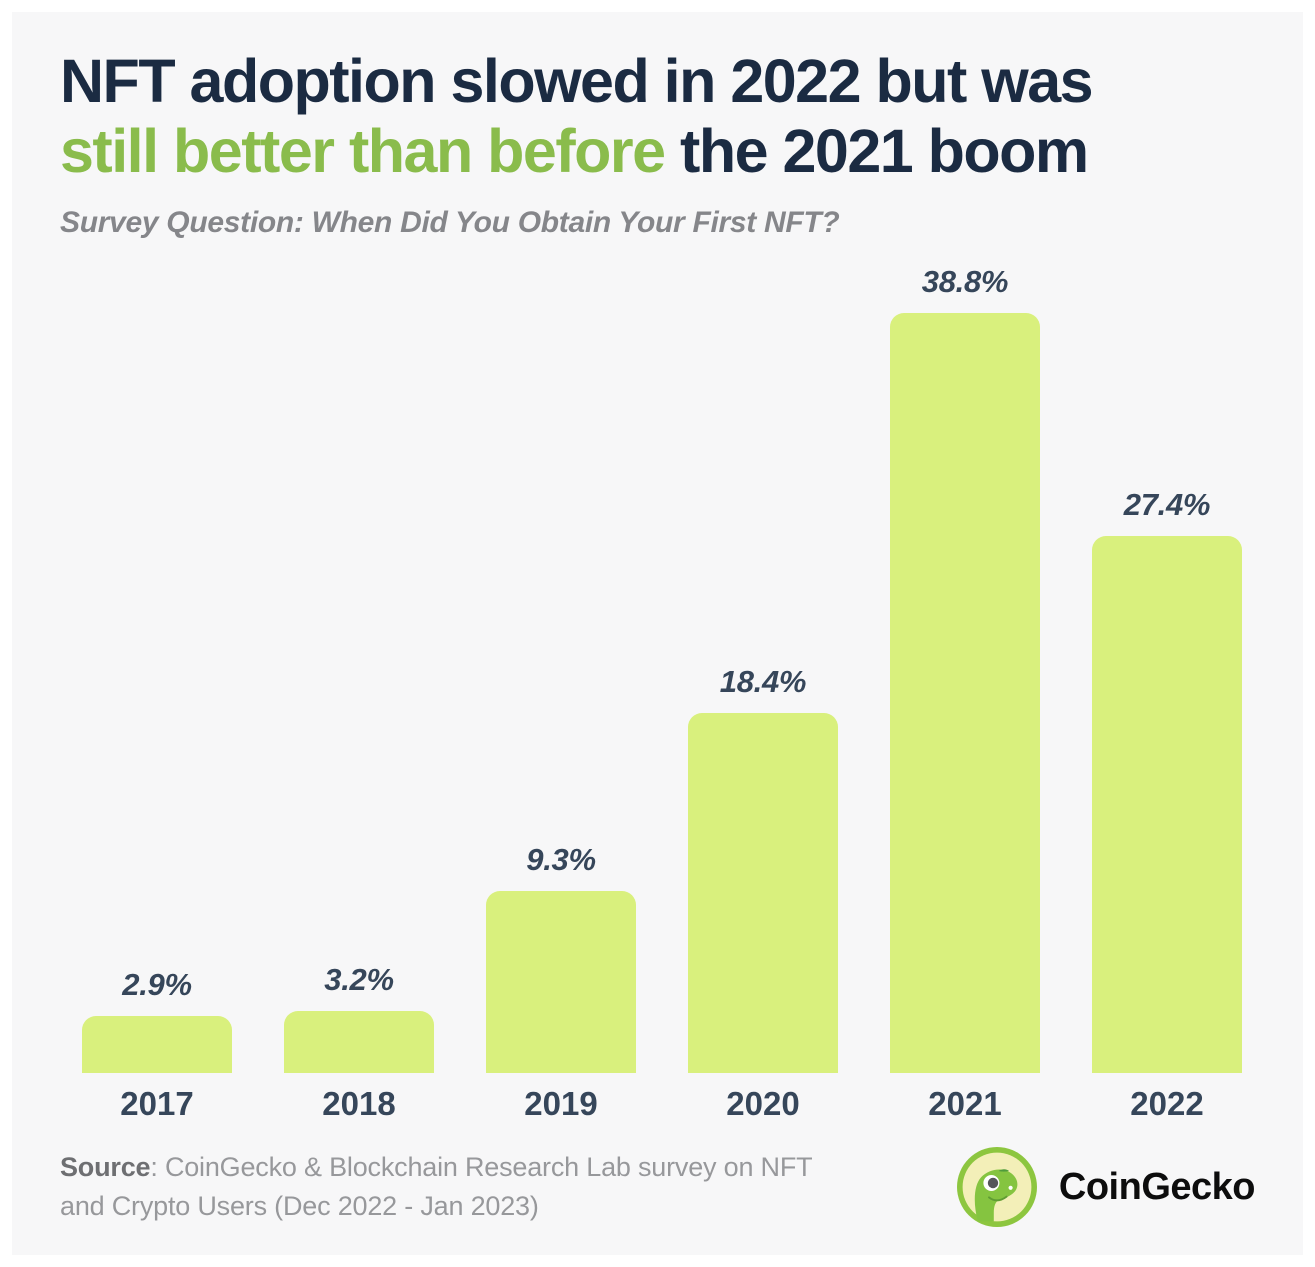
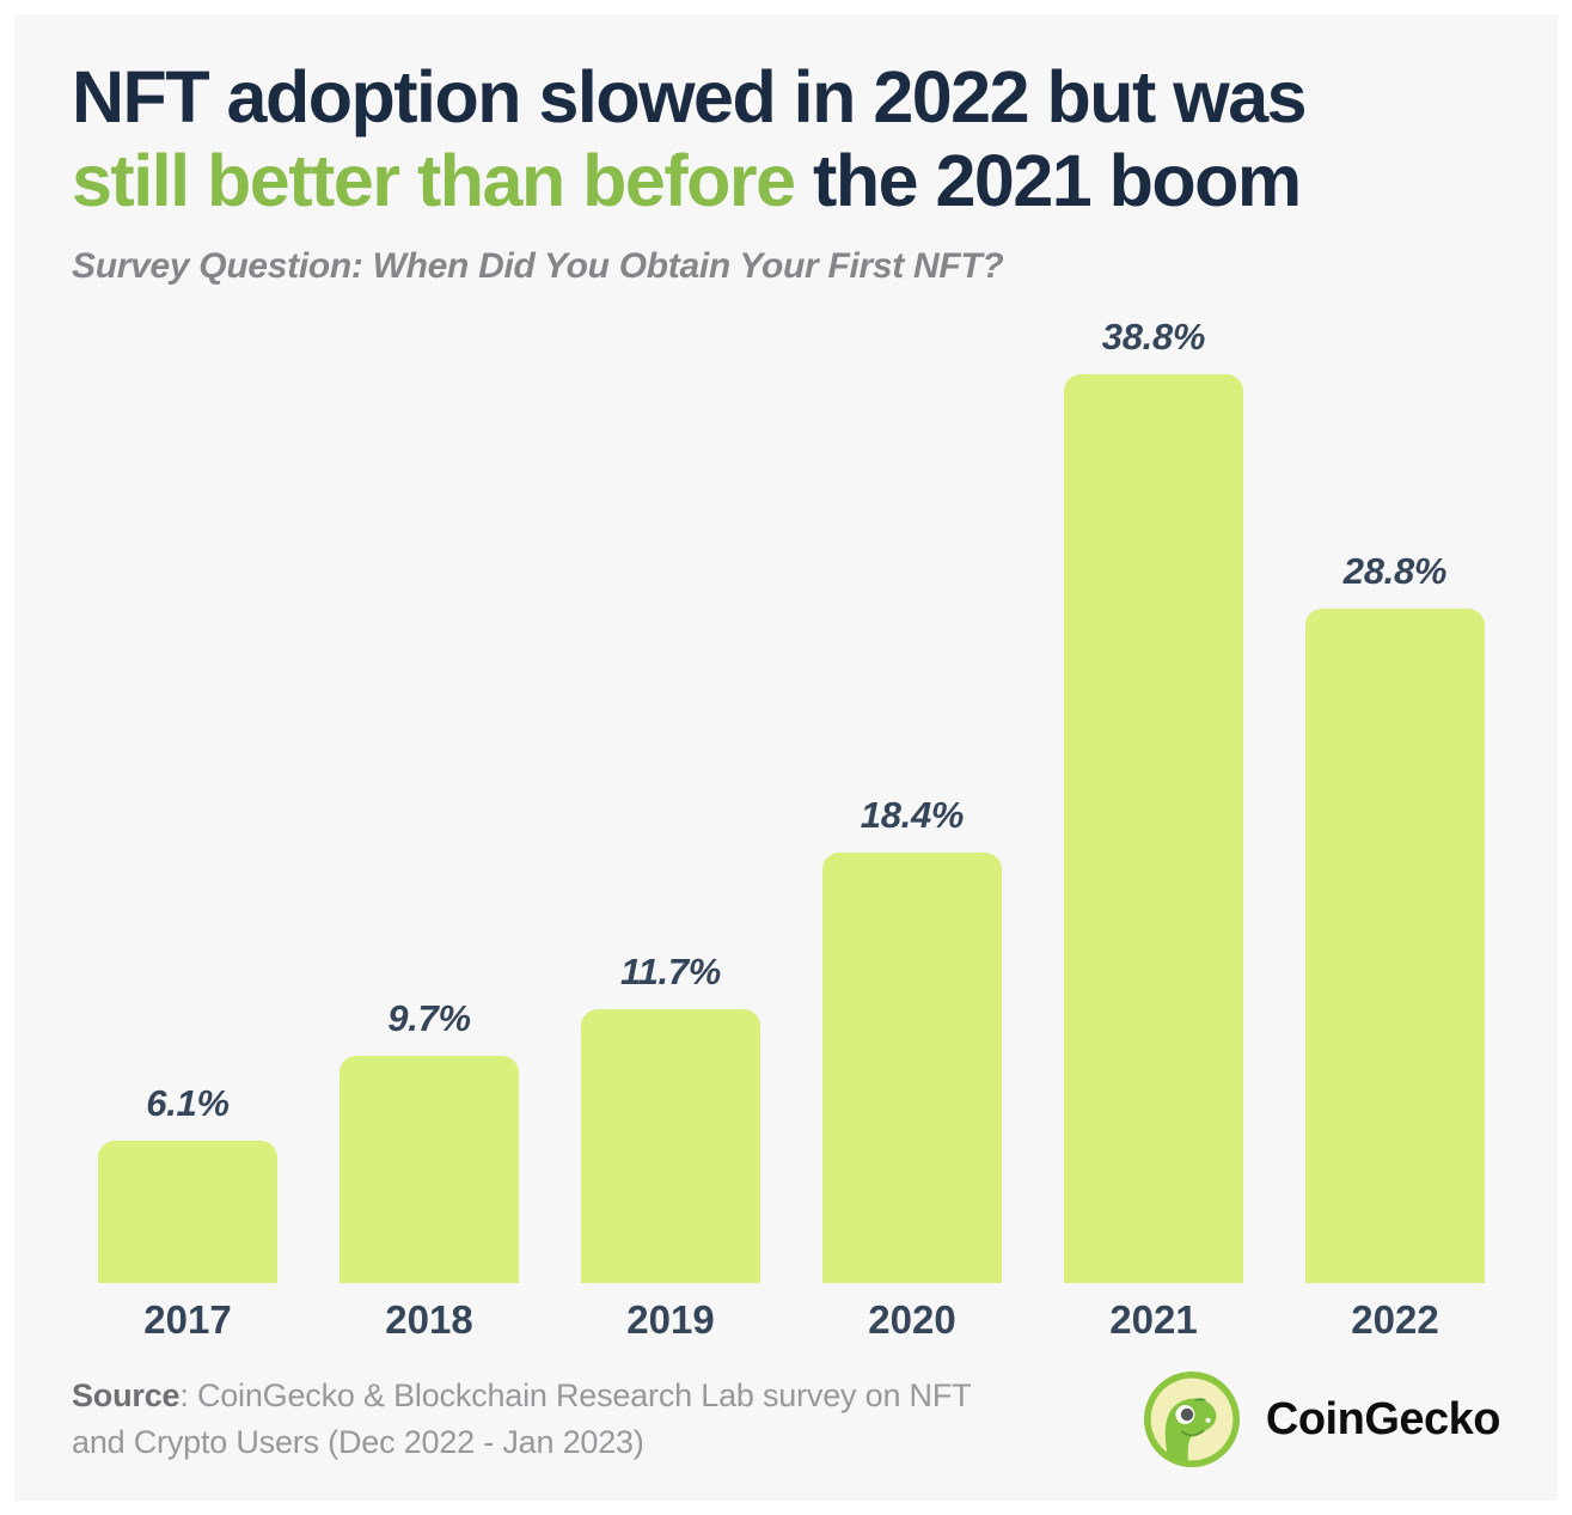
2017: 2.9% -> 6.1%
2018: 3.2% -> 9.7%
2019: 9.3% -> 11.7%
2022: 27.4% -> 28.8%
